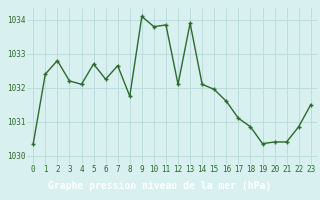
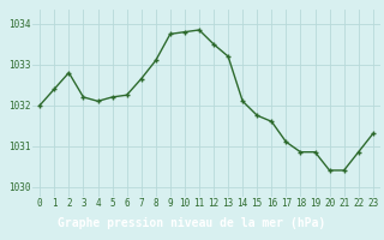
0: 1030.35 -> 1032.00
5: 1032.70 -> 1032.20
8: 1031.75 -> 1033.10
9: 1034.10 -> 1033.75
12: 1032.10 -> 1033.50
13: 1033.90 -> 1033.20
15: 1031.95 -> 1031.75
19: 1030.35 -> 1030.85
23: 1031.50 -> 1031.30
